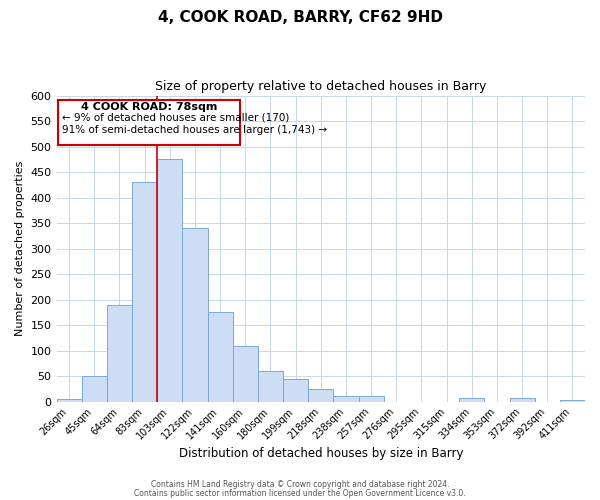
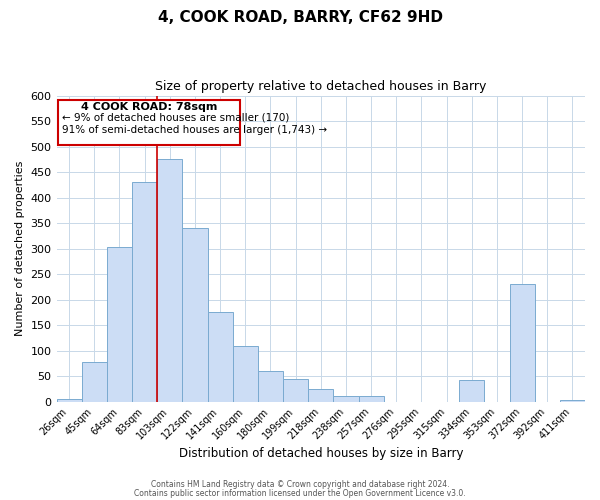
45sqm: 50 -> 78
64sqm: 190 -> 304
334sqm: 8 -> 42
372sqm: 8 -> 230
